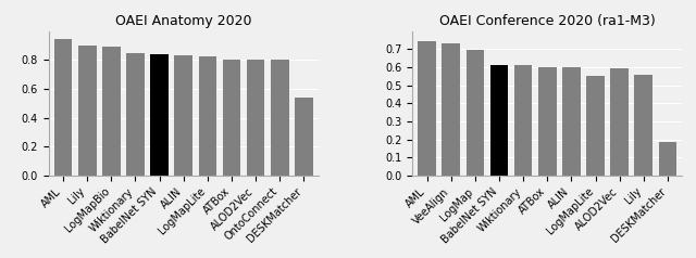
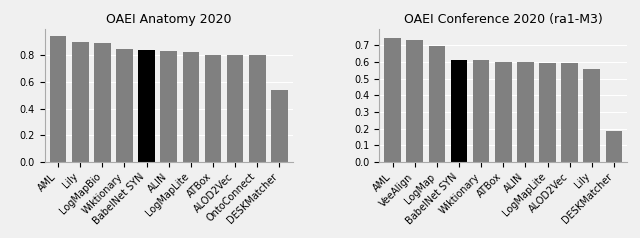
OAEI Conference 2020 (ra1-M3)/LogMapLite: 0.55 -> 0.59
